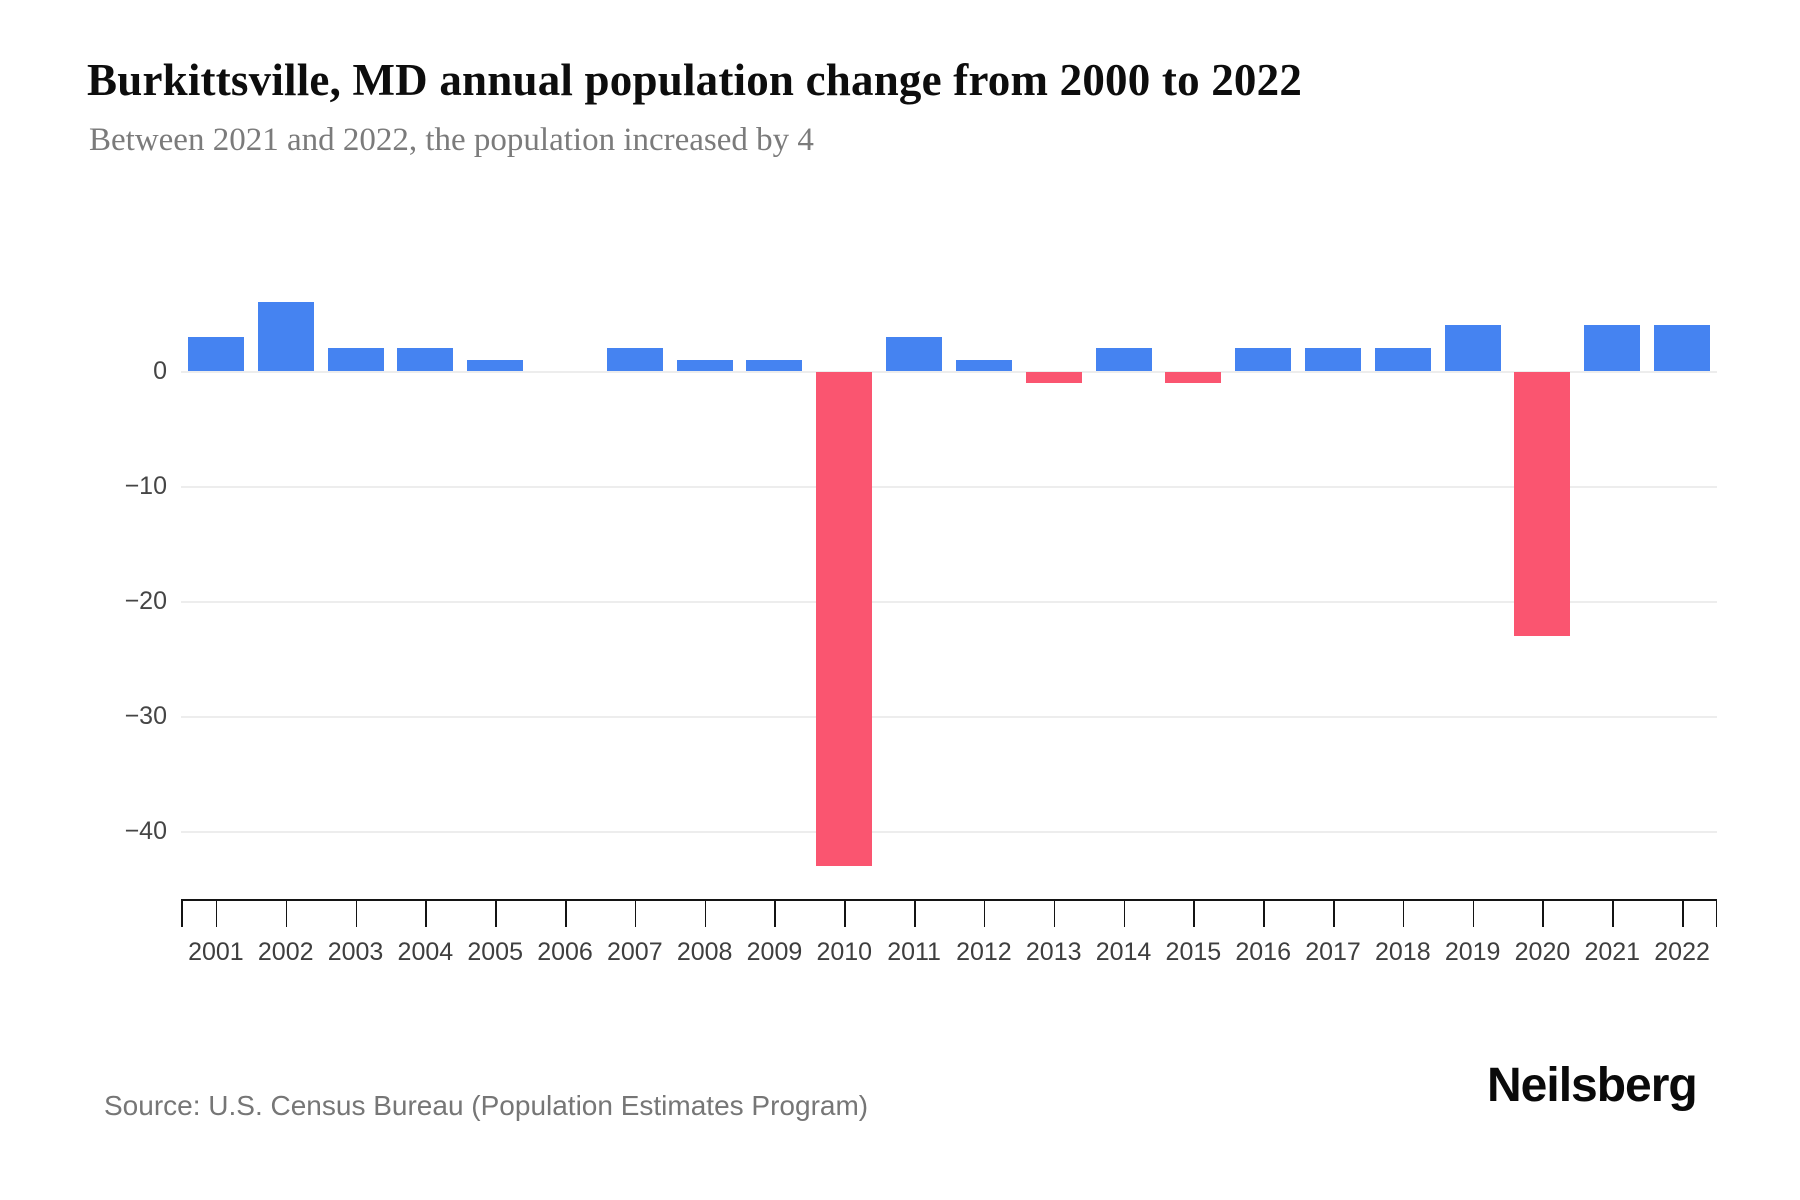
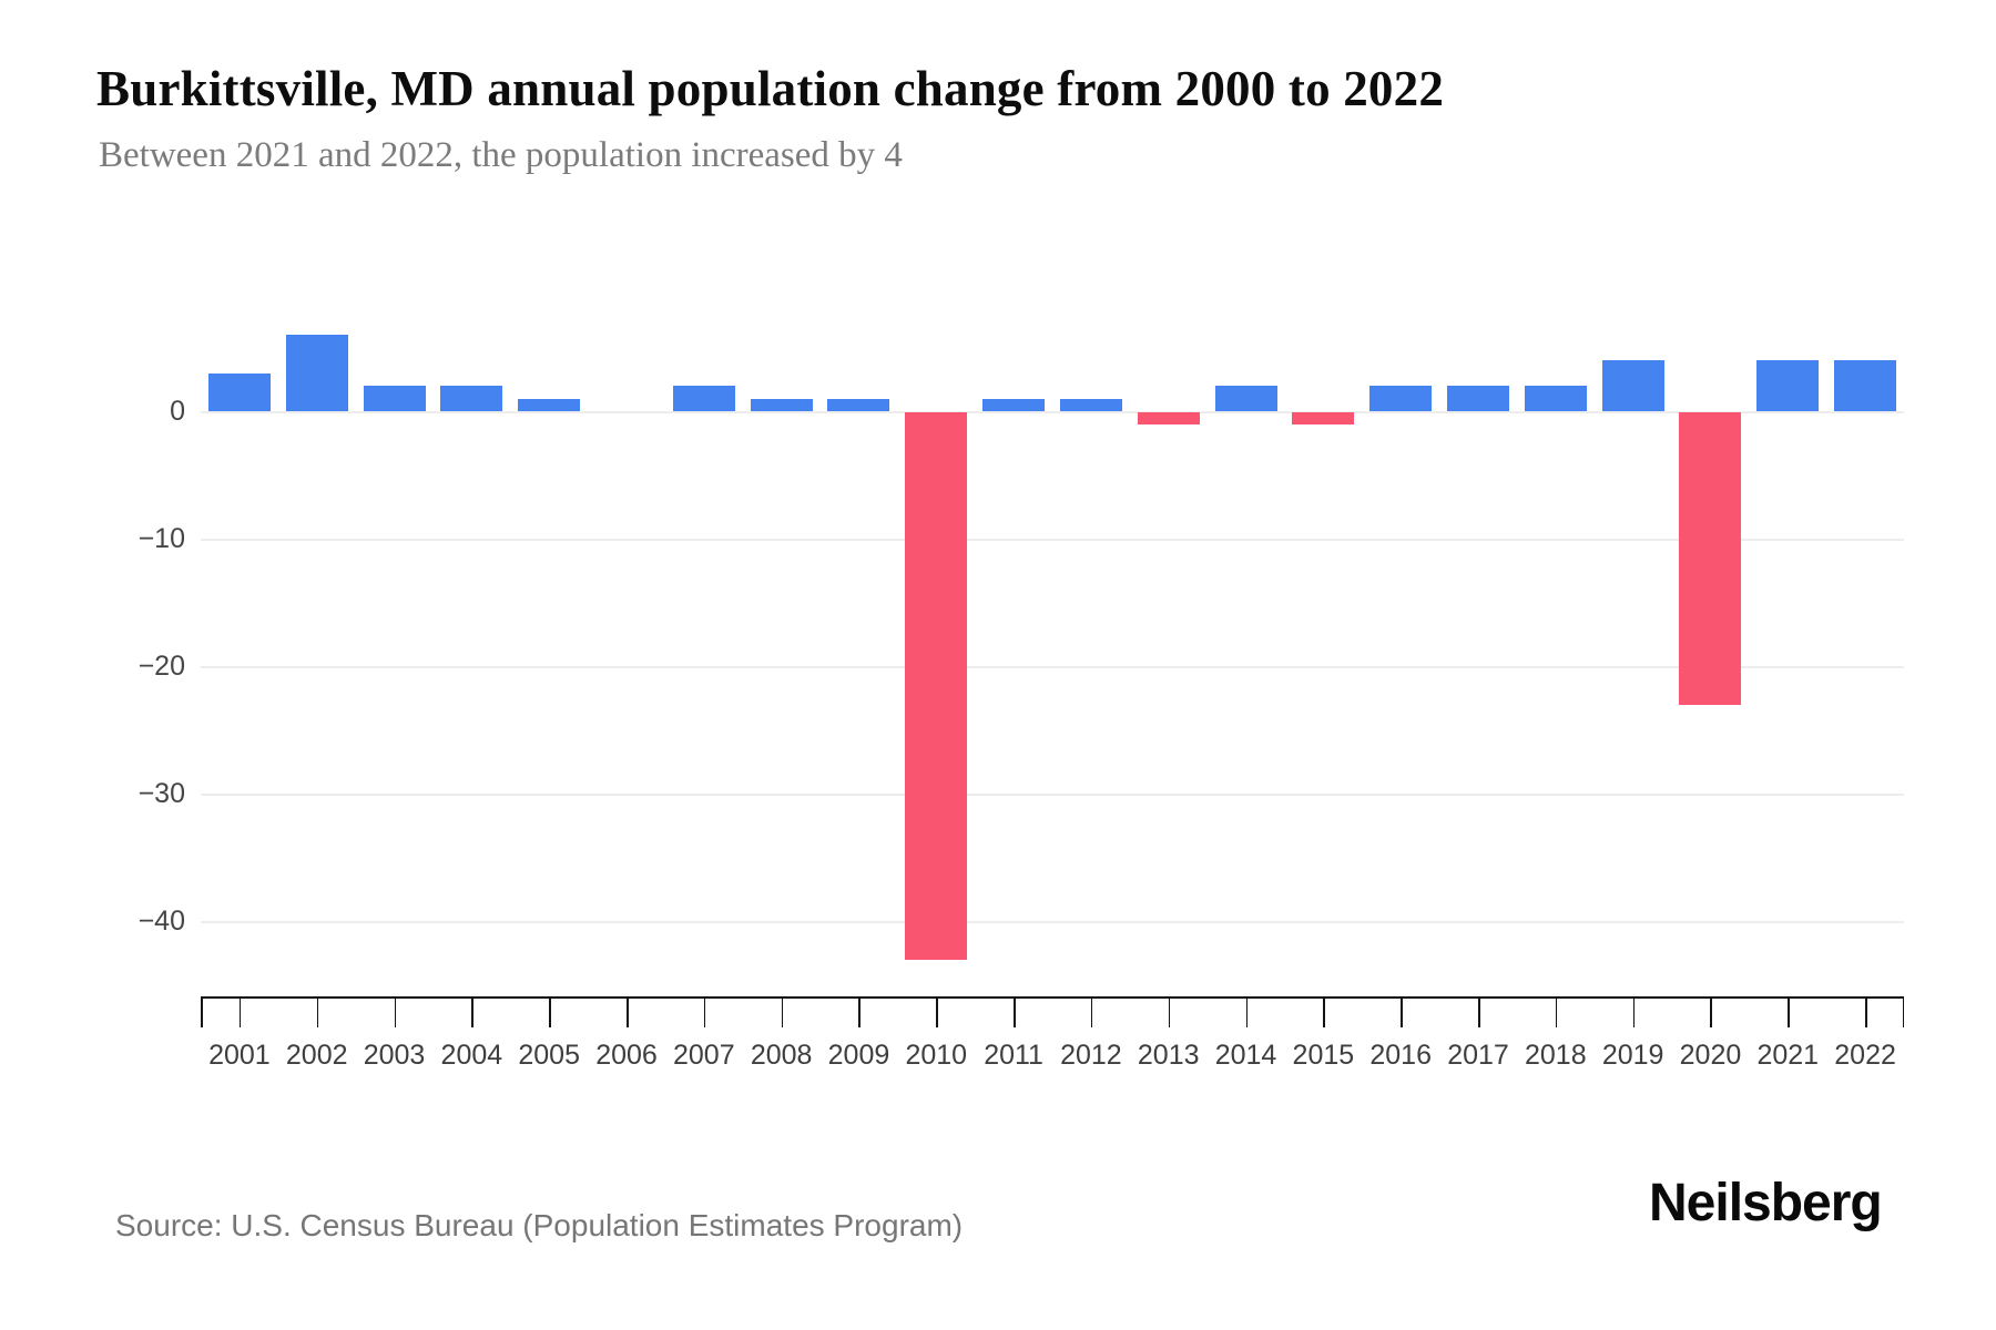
2011: 3 -> 1
